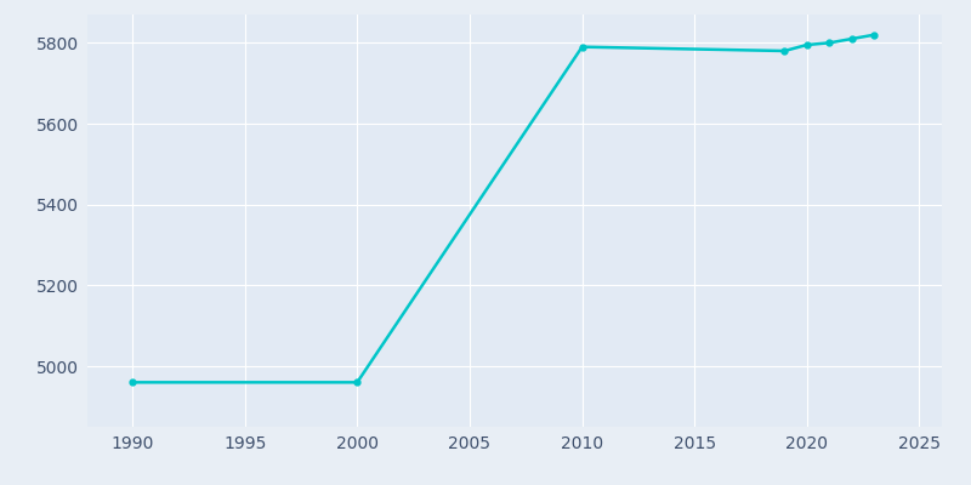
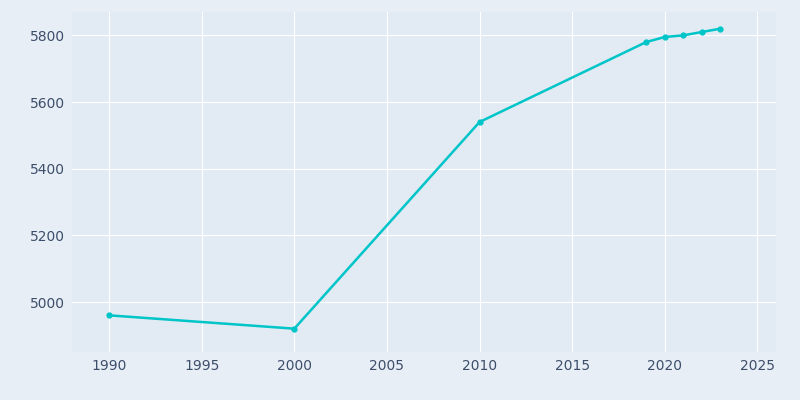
2000: 4960 -> 4920
2010: 5790 -> 5540
